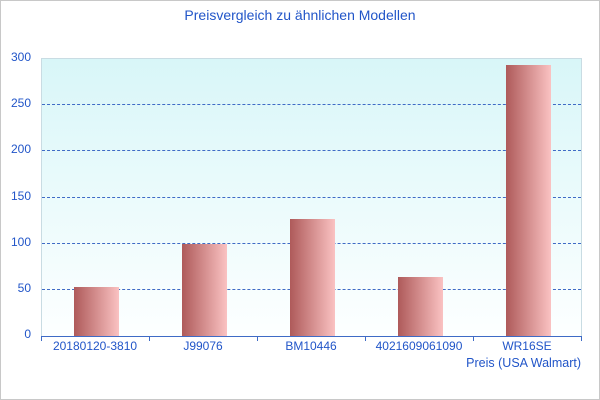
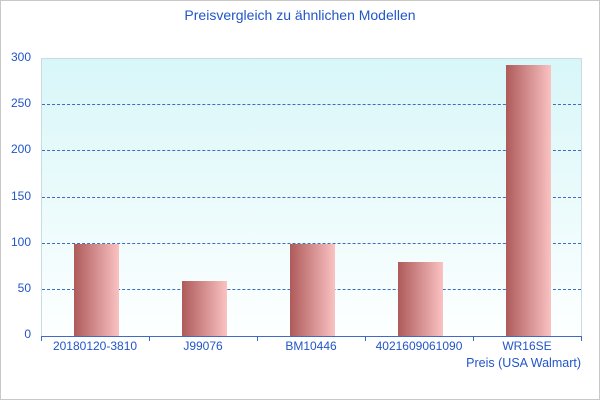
20180120-3810: 50 -> 100
J99076: 100 -> 60
BM10446: 130 -> 100
4021609061090: 60 -> 80
